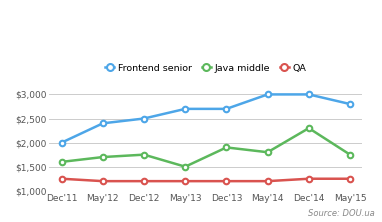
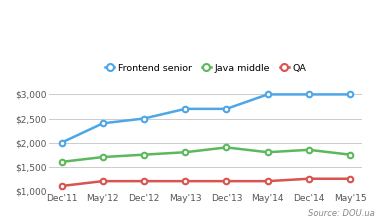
QA/Dec'11: $1,250 -> $1,100
Java middle/May'13: $1,500 -> $1,800
Java middle/Dec'14: $2,300 -> $1,850
Frontend senior/May'15: $2,800 -> $3,000
